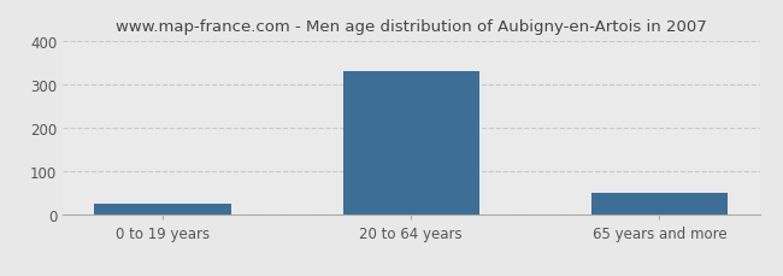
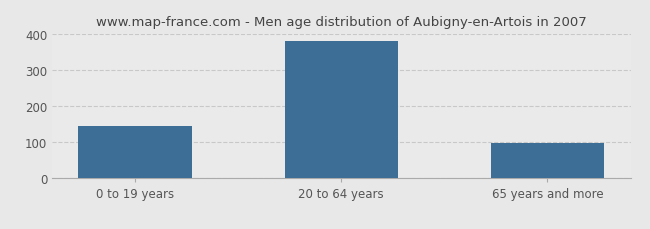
0 to 19 years: 25 -> 145
20 to 64 years: 330 -> 378
65 years and more: 50 -> 97
